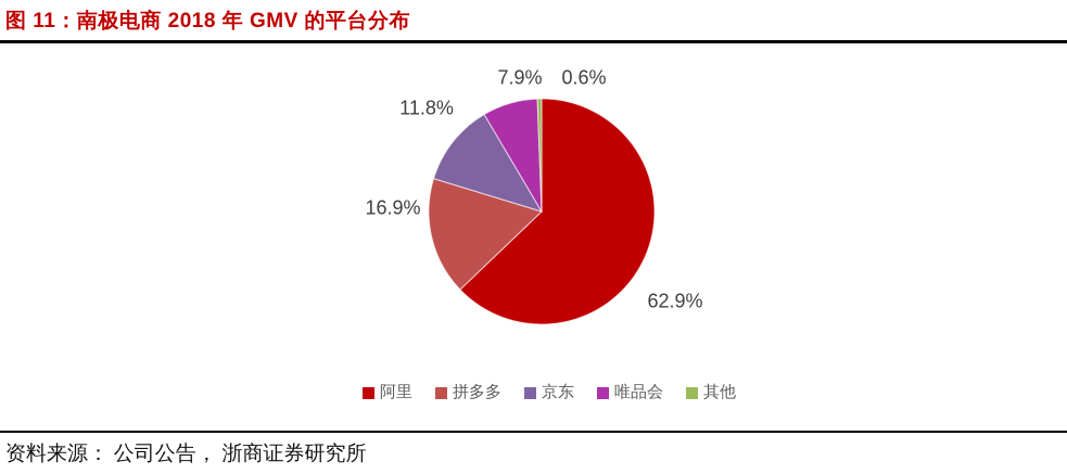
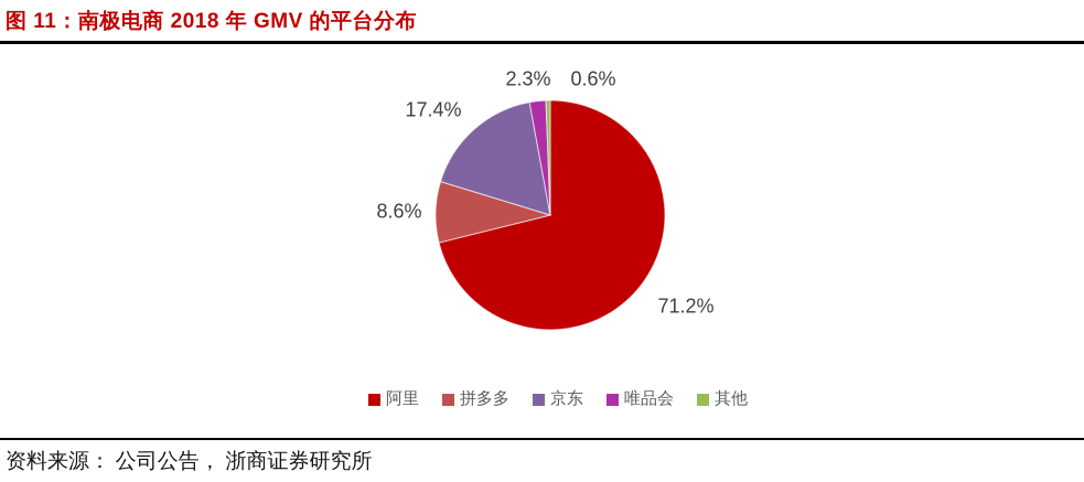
阿里: 62.9% -> 71.2%
拼多多: 16.9% -> 8.6%
京东: 11.8% -> 17.4%
唯品会: 7.9% -> 2.3%
